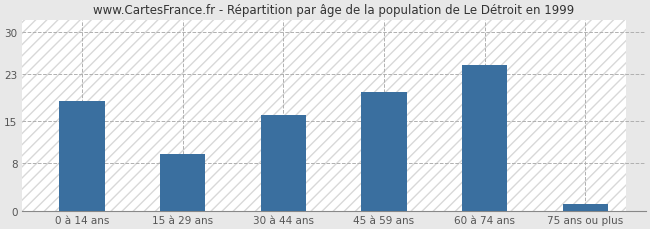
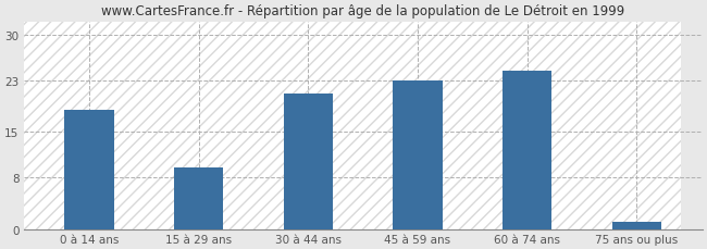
30 à 44 ans: 16.0 -> 21.0
45 à 59 ans: 20.0 -> 23.0
